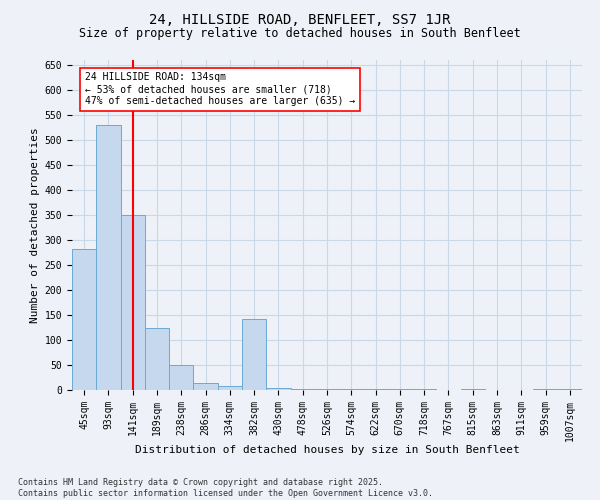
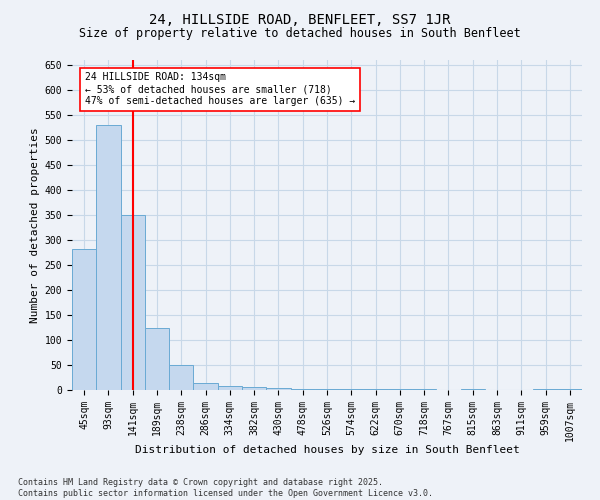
382sqm: 142 -> 6
